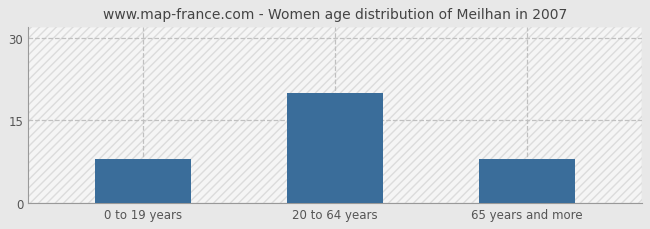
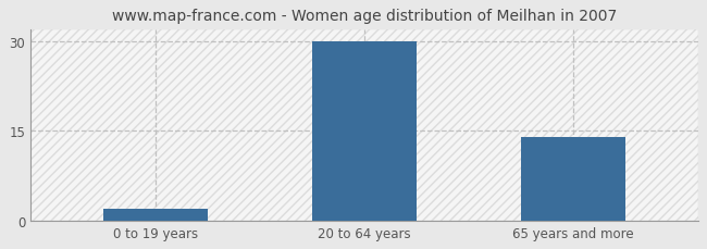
0 to 19 years: 8 -> 2
20 to 64 years: 20 -> 30
65 years and more: 8 -> 14
